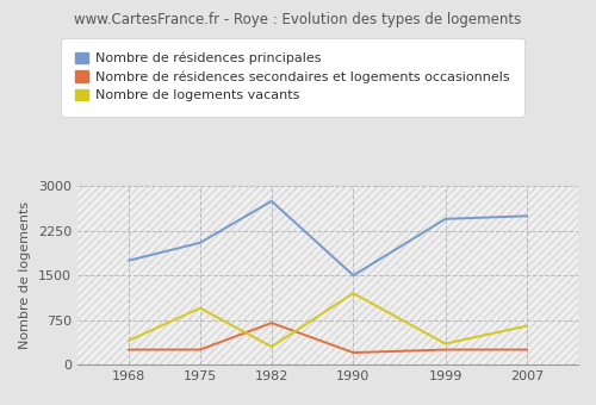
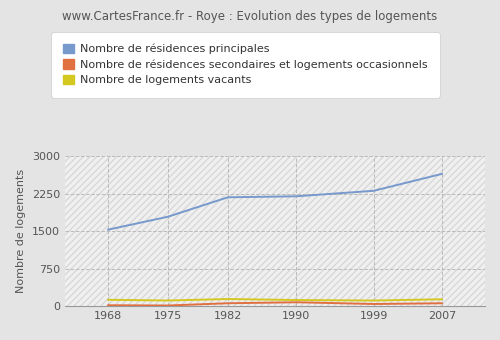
Nombre de résidences principales/1968: 1750 -> 1530
Nombre de résidences secondaires et logements occasionnels/1968: 250 -> 20
Nombre de logements vacants/1968: 400 -> 120
Nombre de résidences principales/1975: 2050 -> 1790
Nombre de résidences secondaires et logements occasionnels/1975: 250 -> 10
Nombre de logements vacants/1975: 950 -> 110
Nombre de résidences principales/1982: 2750 -> 2180
Nombre de résidences secondaires et logements occasionnels/1982: 700 -> 60
Nombre de logements vacants/1982: 300 -> 140
Nombre de résidences principales/1990: 1500 -> 2200
Nombre de résidences secondaires et logements occasionnels/1990: 200 -> 80
Nombre de logements vacants/1990: 1200 -> 120
Nombre de résidences principales/1999: 2450 -> 2310
Nombre de résidences secondaires et logements occasionnels/1999: 250 -> 40
Nombre de logements vacants/1999: 350 -> 110
Nombre de résidences principales/2007: 2500 -> 2650
Nombre de résidences secondaires et logements occasionnels/2007: 250 -> 60
Nombre de logements vacants/2007: 650 -> 140
